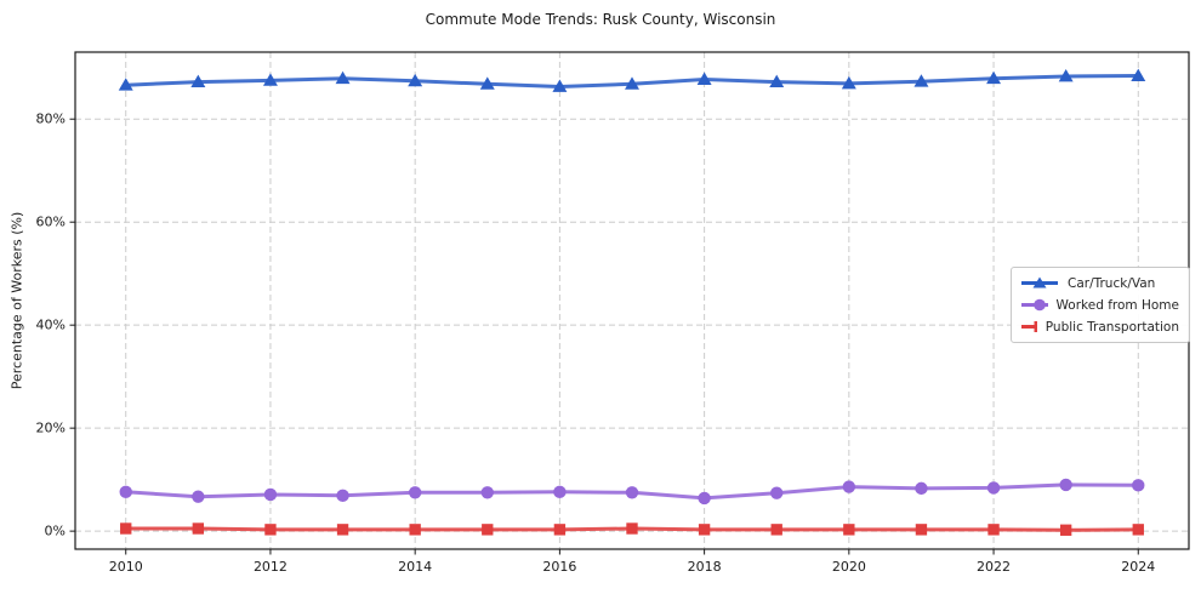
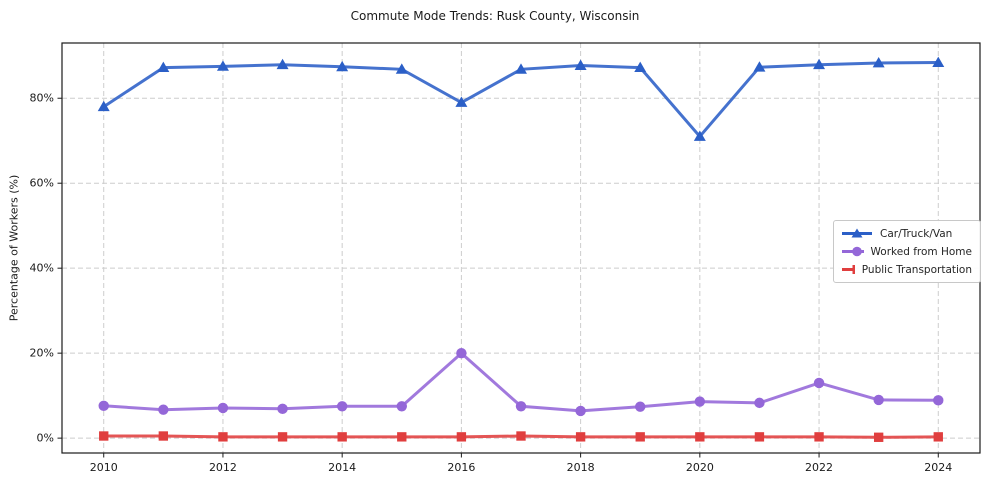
Car/Truck/Van/2010: 87% -> 78%
Car/Truck/Van/2016: 86% -> 79%
Worked from Home/2016: 8% -> 20%
Car/Truck/Van/2020: 87% -> 71%
Worked from Home/2022: 8% -> 13%
